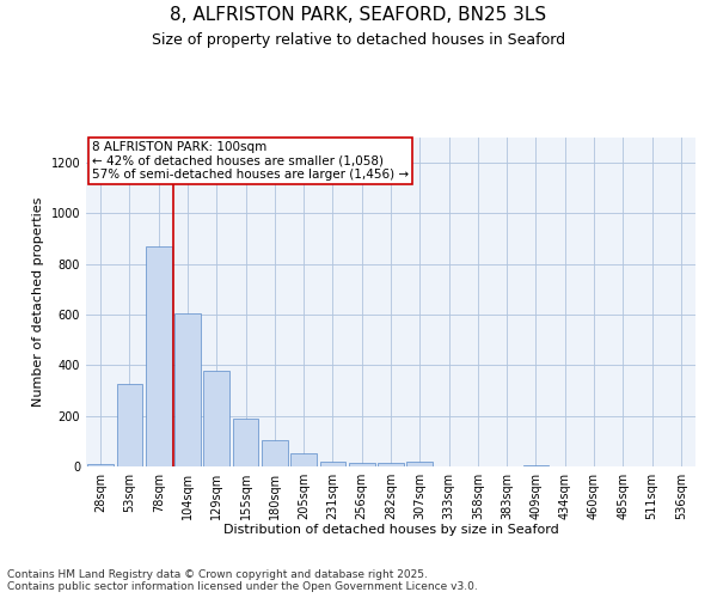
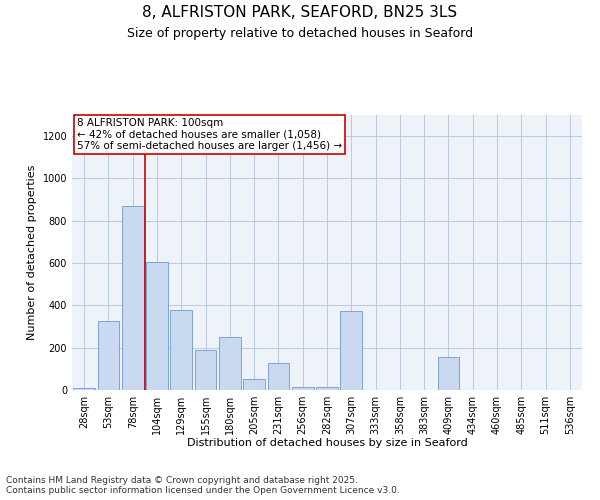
180sqm: 105 -> 250
231sqm: 20 -> 130
307sqm: 20 -> 375
409sqm: 5 -> 155
